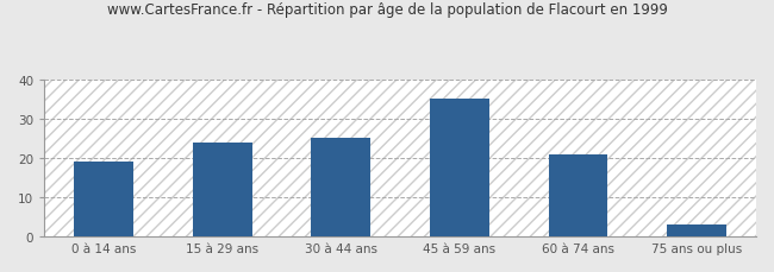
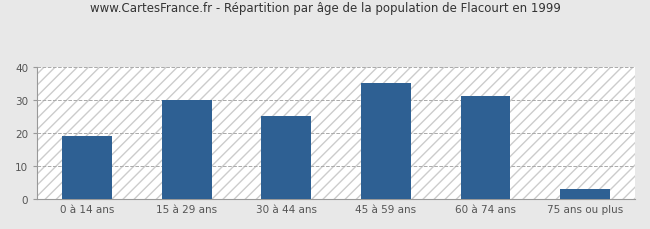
15 à 29 ans: 24 -> 30
60 à 74 ans: 21 -> 31
